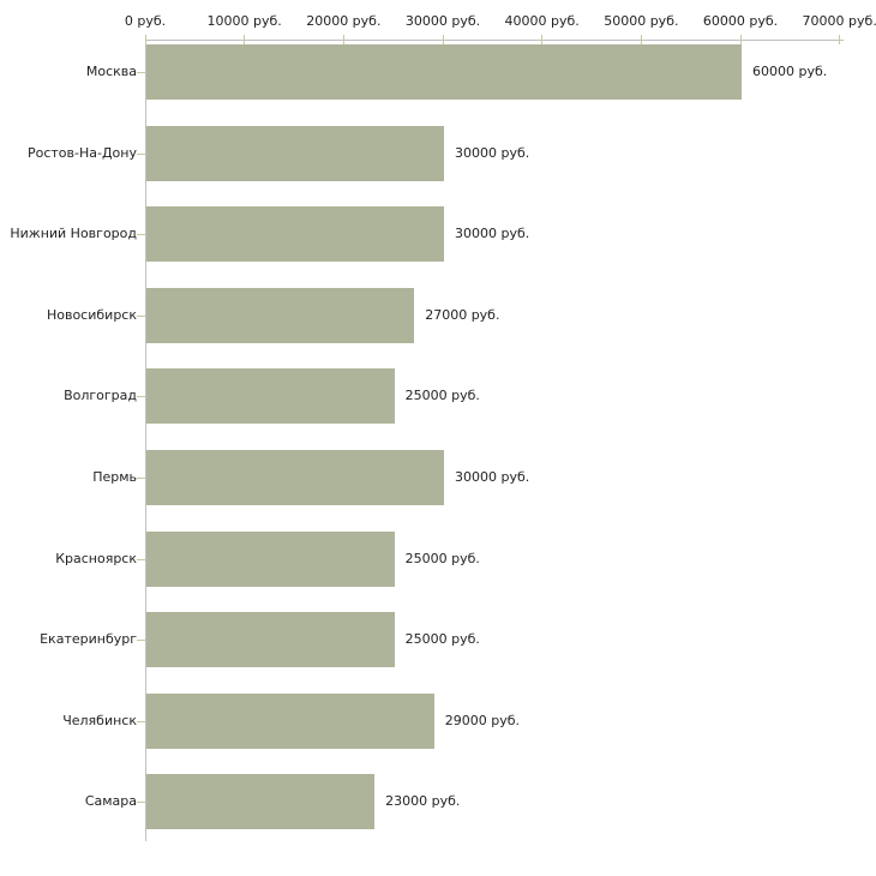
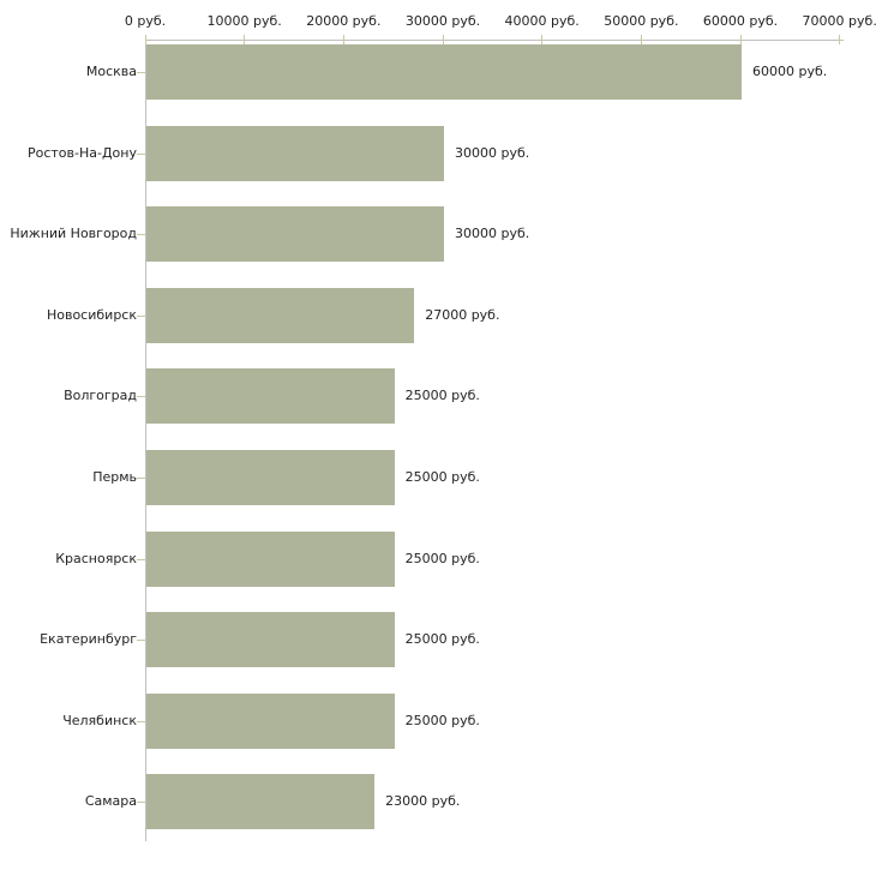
Пермь: 30000 -> 25000
Челябинск: 29000 -> 25000
